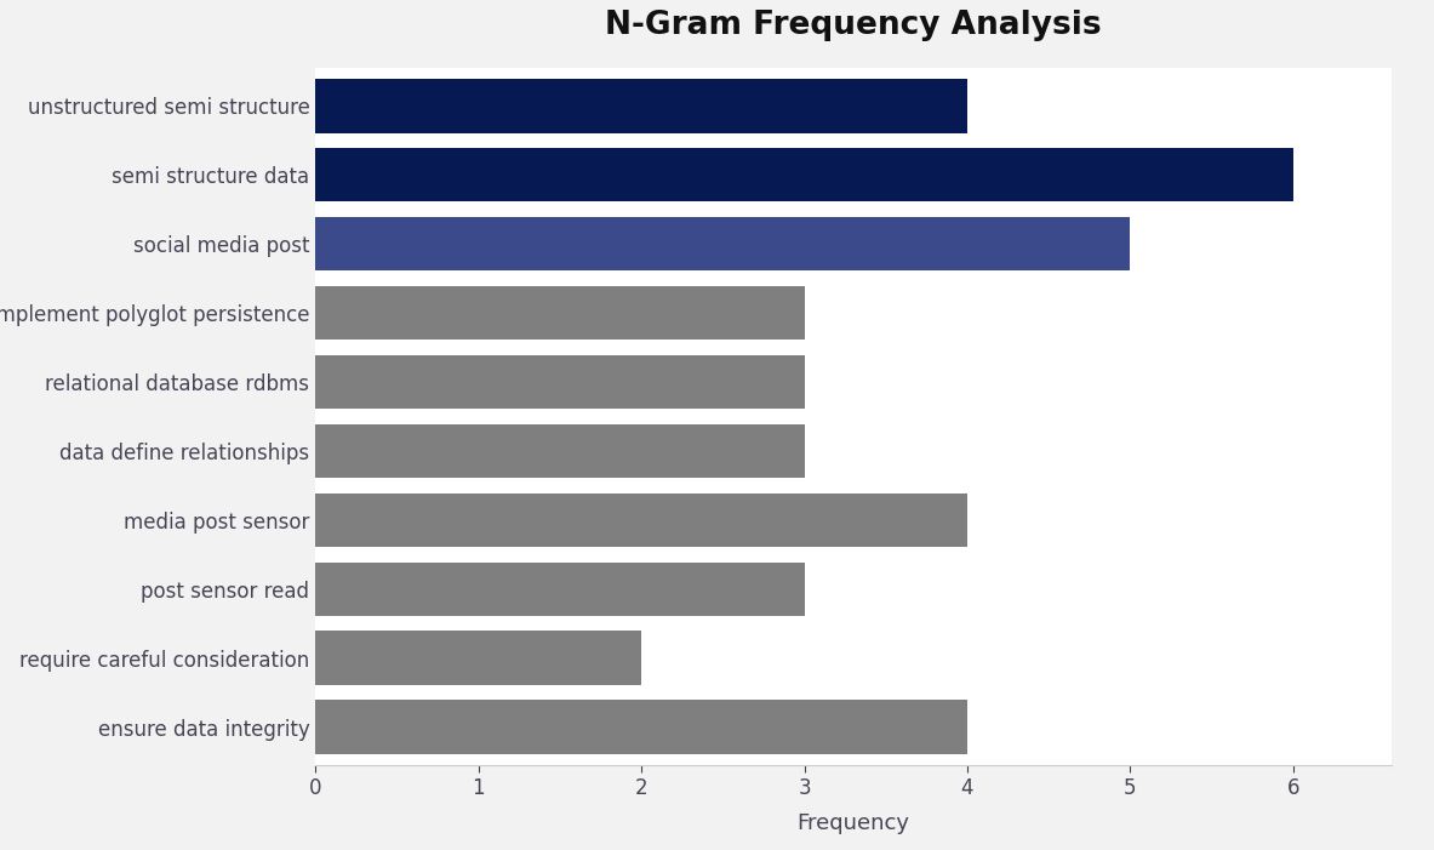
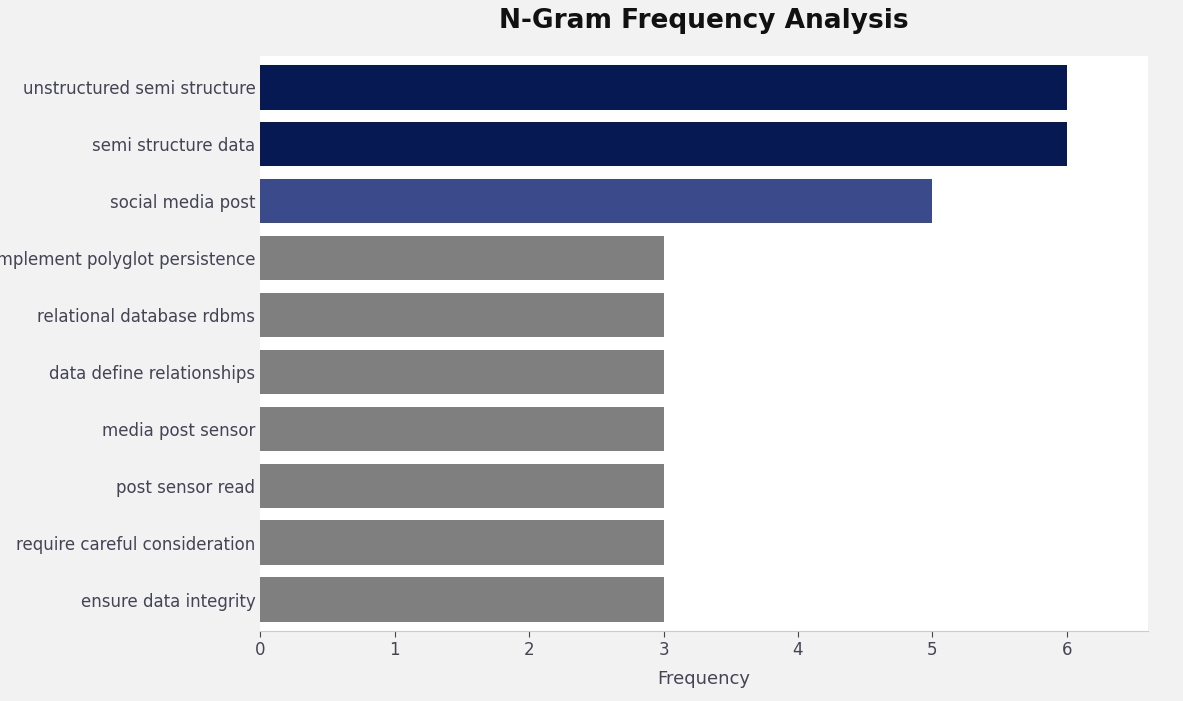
unstructured semi structure: 4 -> 6
media post sensor: 4 -> 3
require careful consideration: 2 -> 3
ensure data integrity: 4 -> 3
